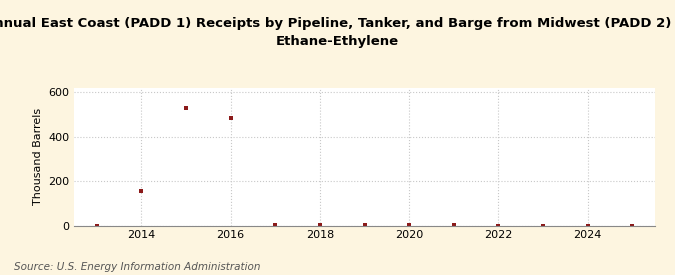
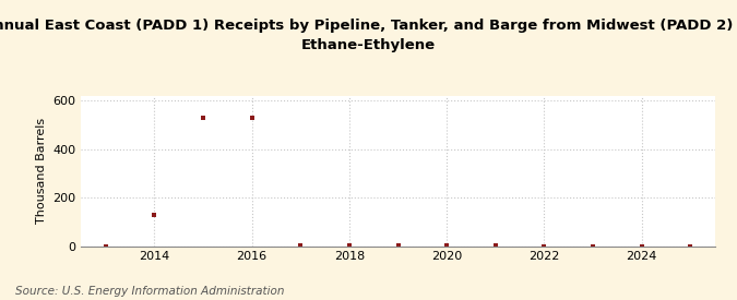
2014: 155 -> 130
2016: 485 -> 530
